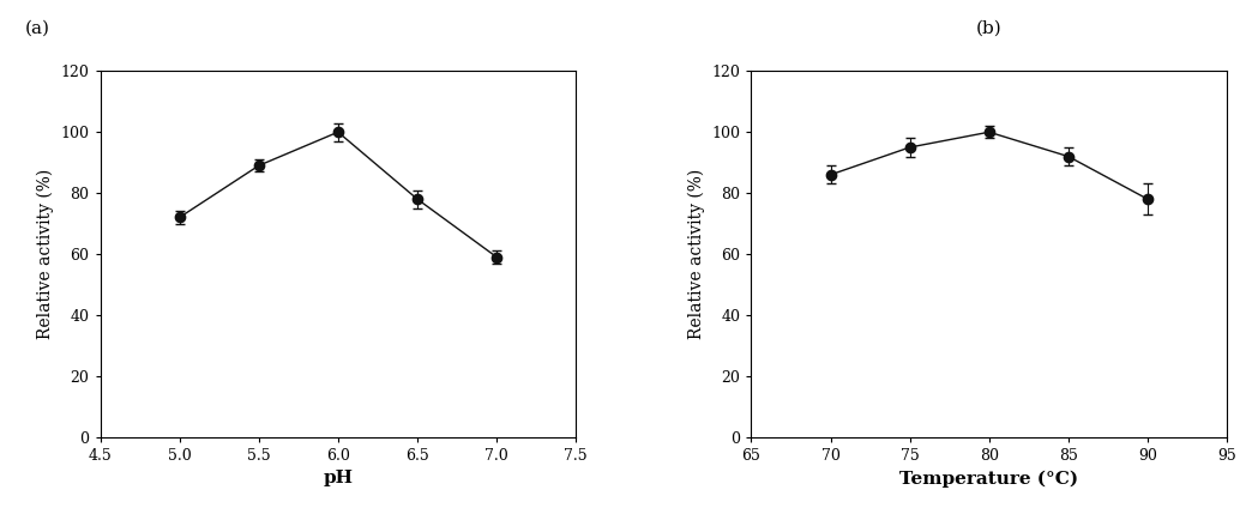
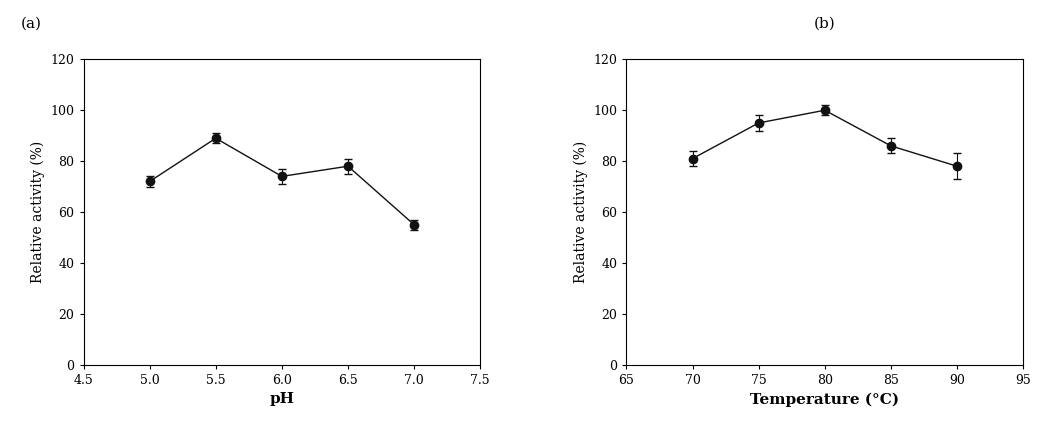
6.0: 100 -> 74
7.0: 59 -> 55
70: 86 -> 81
85: 92 -> 86
